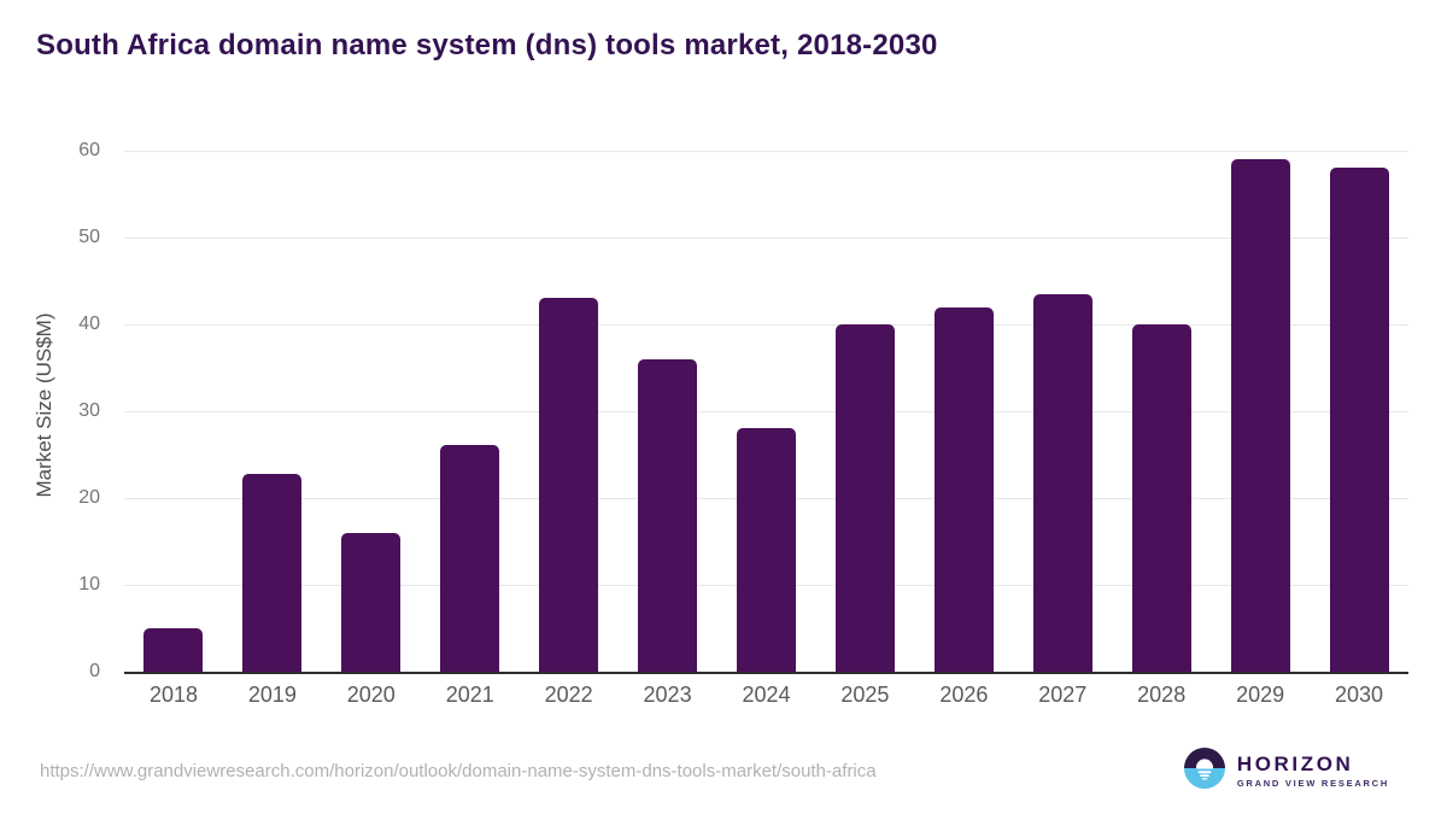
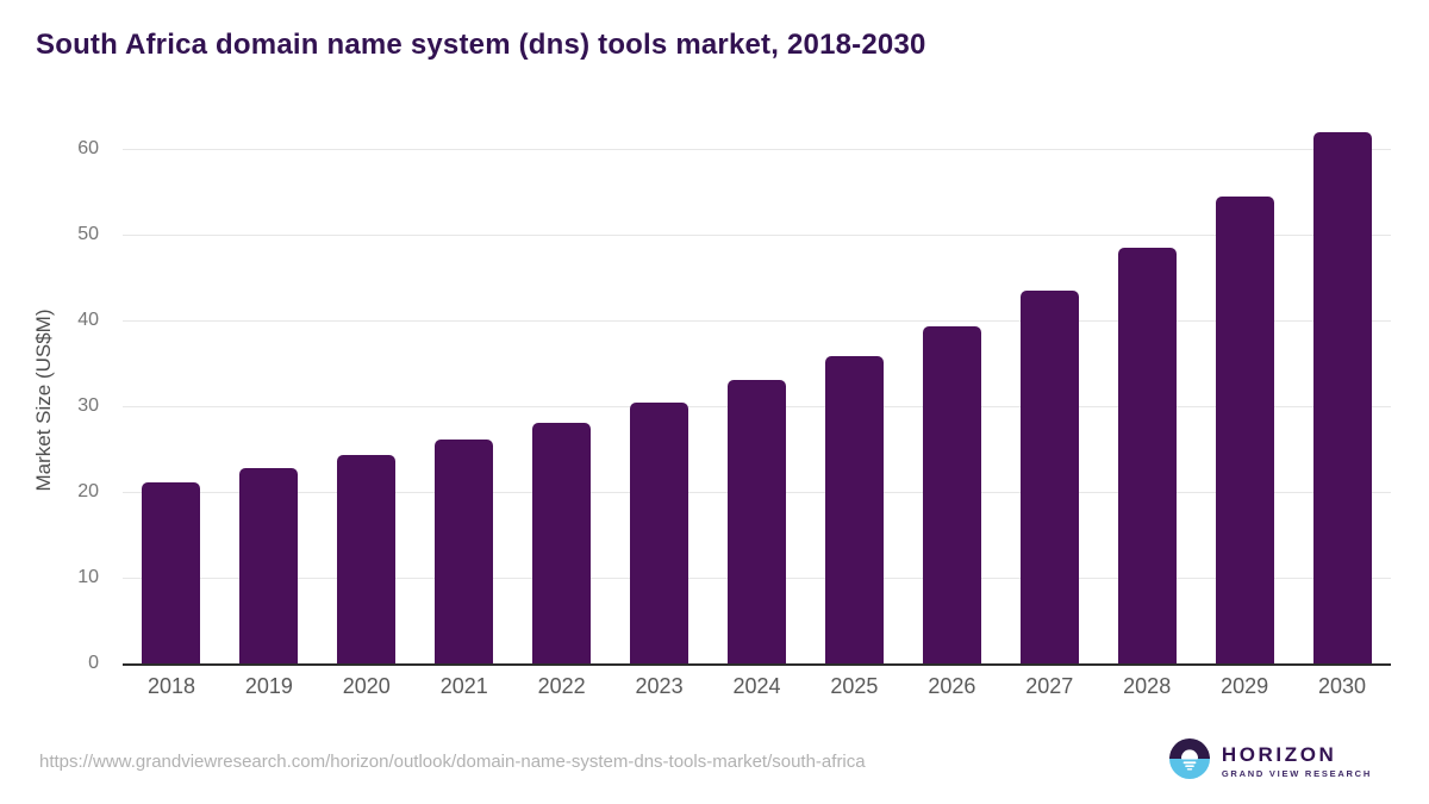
2018: 5 -> 21
2020: 16 -> 24
2022: 43 -> 28
2023: 36 -> 30
2024: 28 -> 33
2025: 40 -> 36
2026: 42 -> 39
2028: 40 -> 48
2029: 59 -> 54
2030: 58 -> 62
